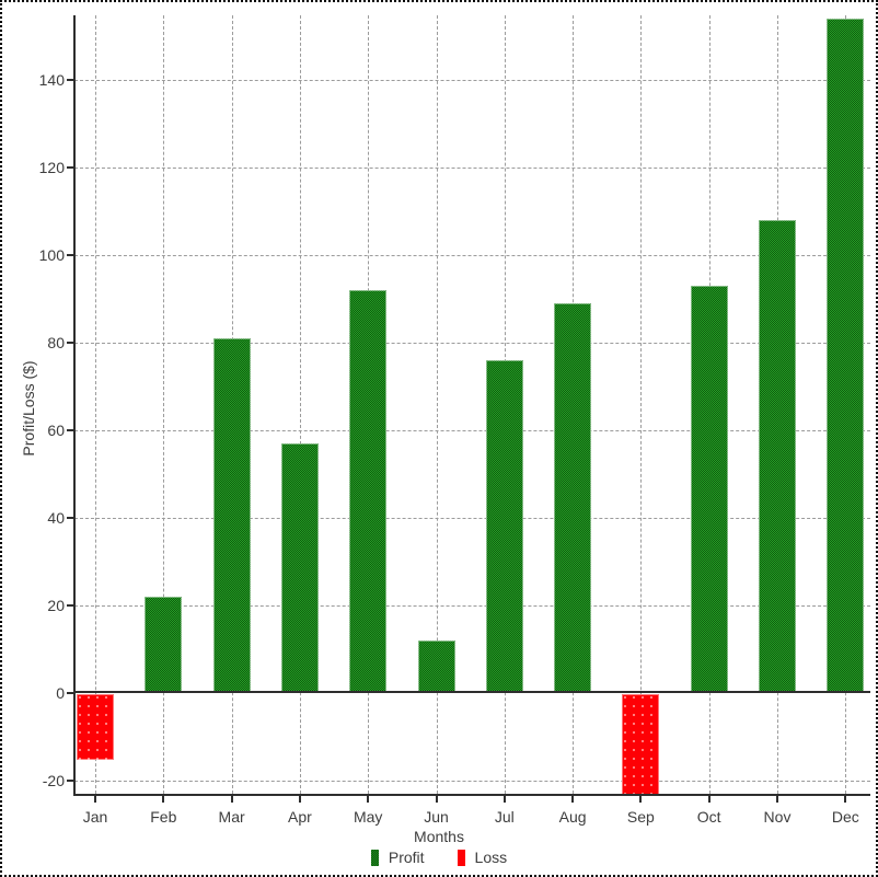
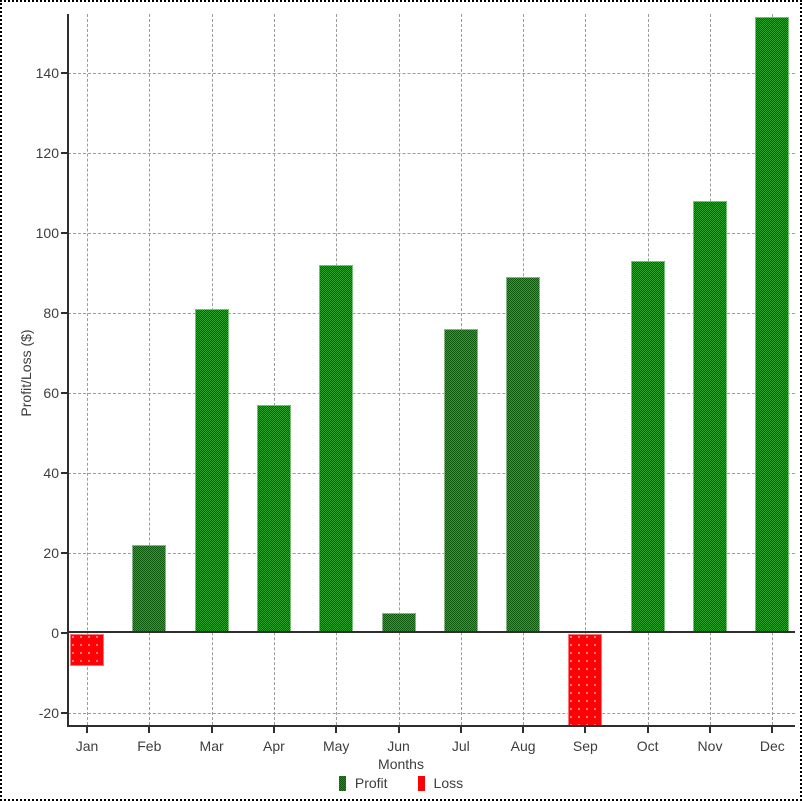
Jan: -15 -> -8
Jun: 12 -> 5
